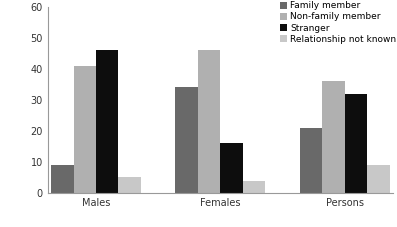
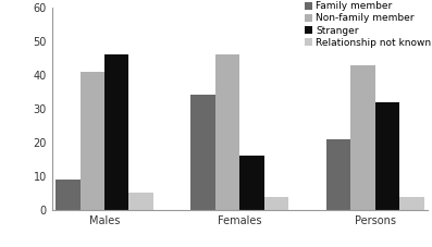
Non-family member/Persons: 36 -> 43
Relationship not known/Persons: 9 -> 4
